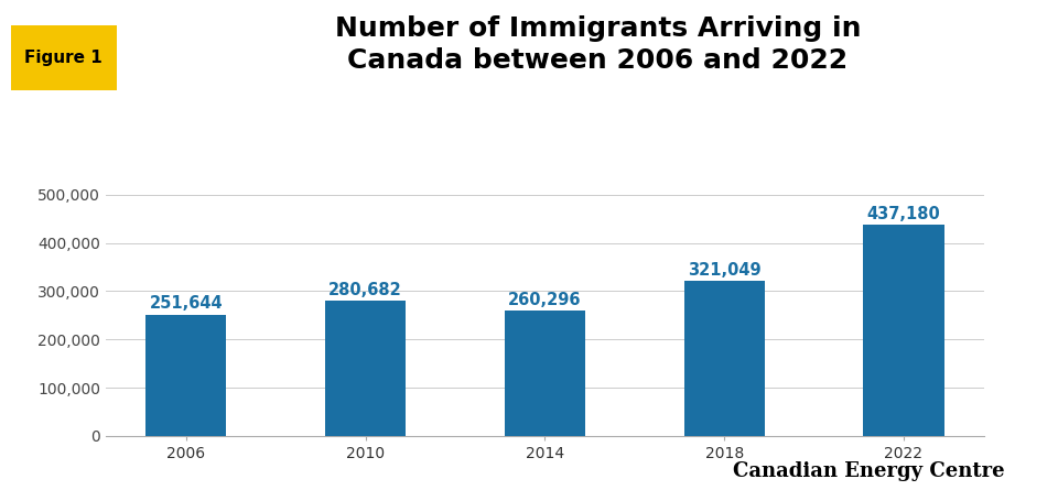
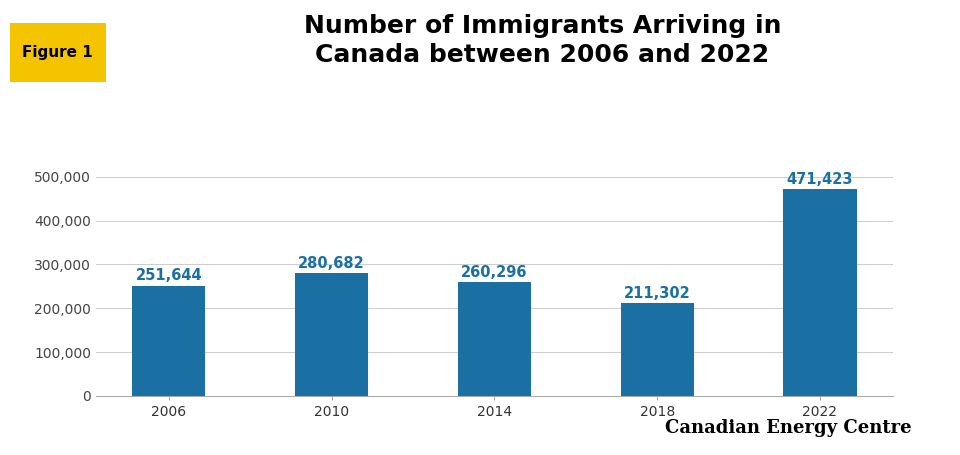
2018: 321,049 -> 211,302
2022: 437,180 -> 471,423
